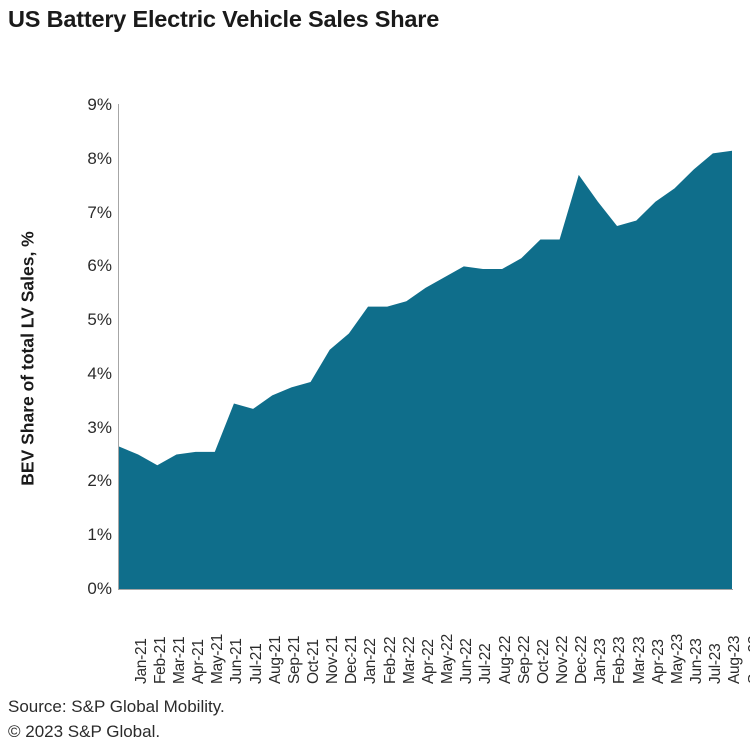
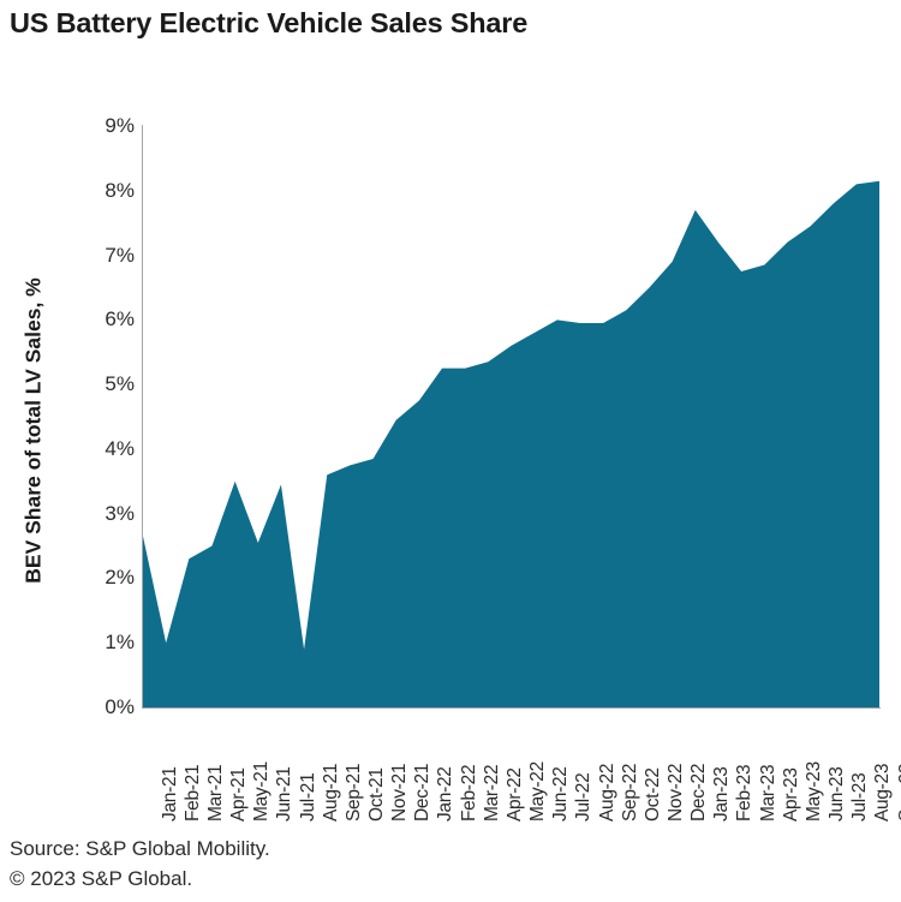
Feb-21: 2.5% -> 1.0%
May-21: 2.5% -> 3.5%
Aug-21: 3.4% -> 0.9%
Dec-22: 6.5% -> 6.9%
